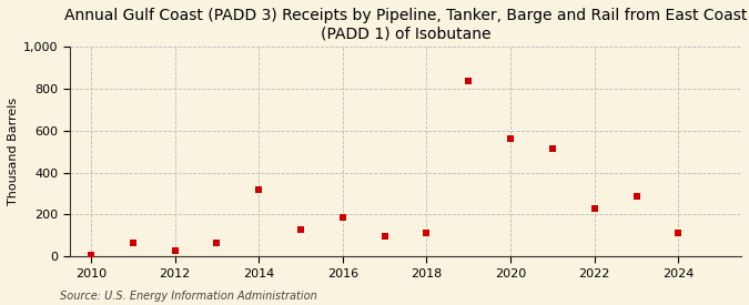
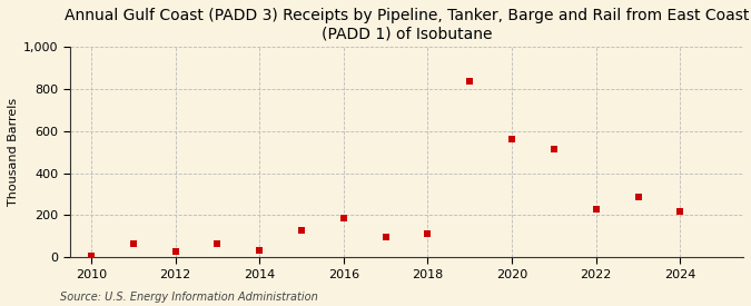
2014: 320 -> 40
2024: 110 -> 220
